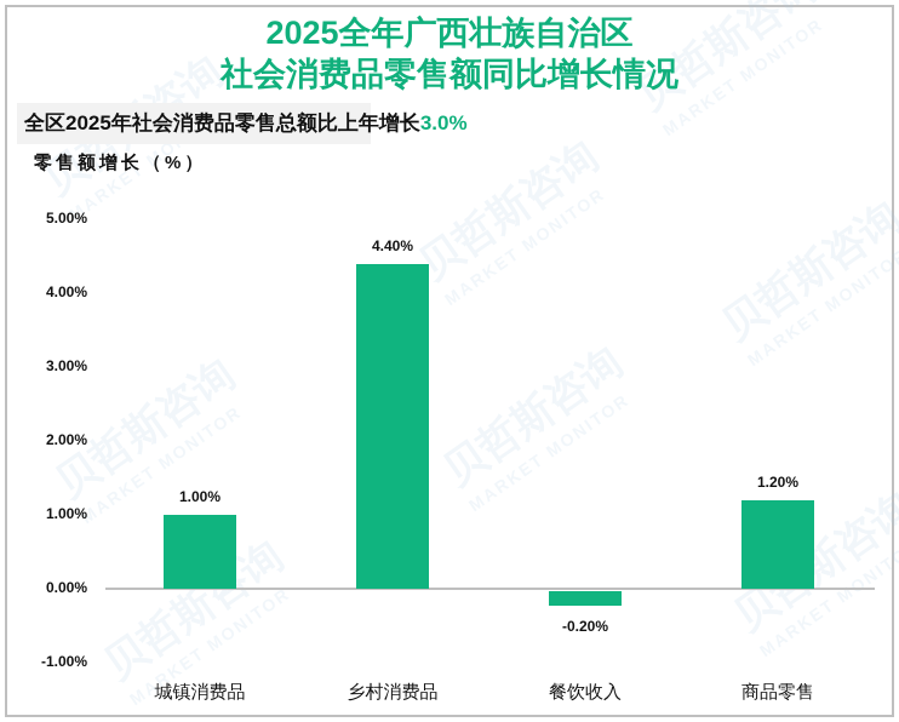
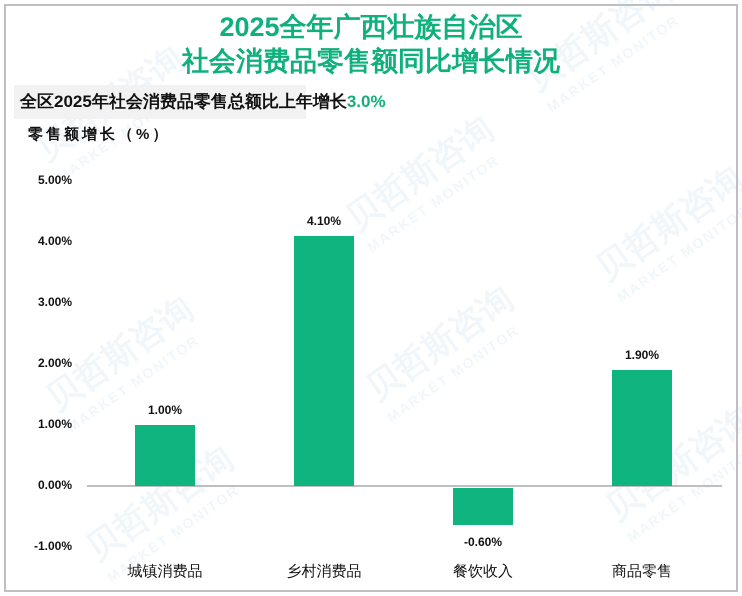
乡村消费品: 4.40% -> 4.10%
餐饮收入: -0.20% -> -0.60%
商品零售: 1.20% -> 1.90%
